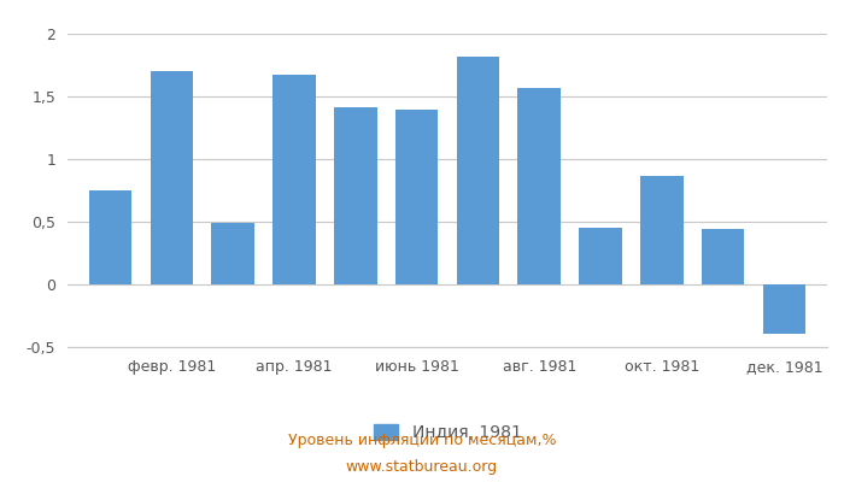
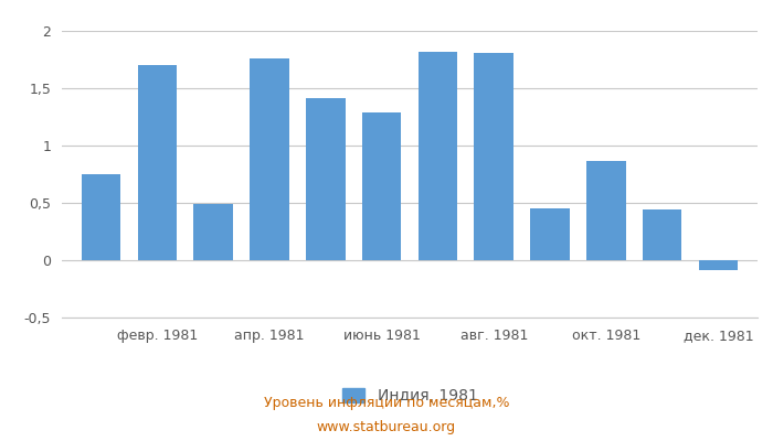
апр. 1981: 1,67 -> 1,76
июнь 1981: 1,39 -> 1,29
авг. 1981: 1,57 -> 1,81
дек. 1981: -0,39 -> -0,09
